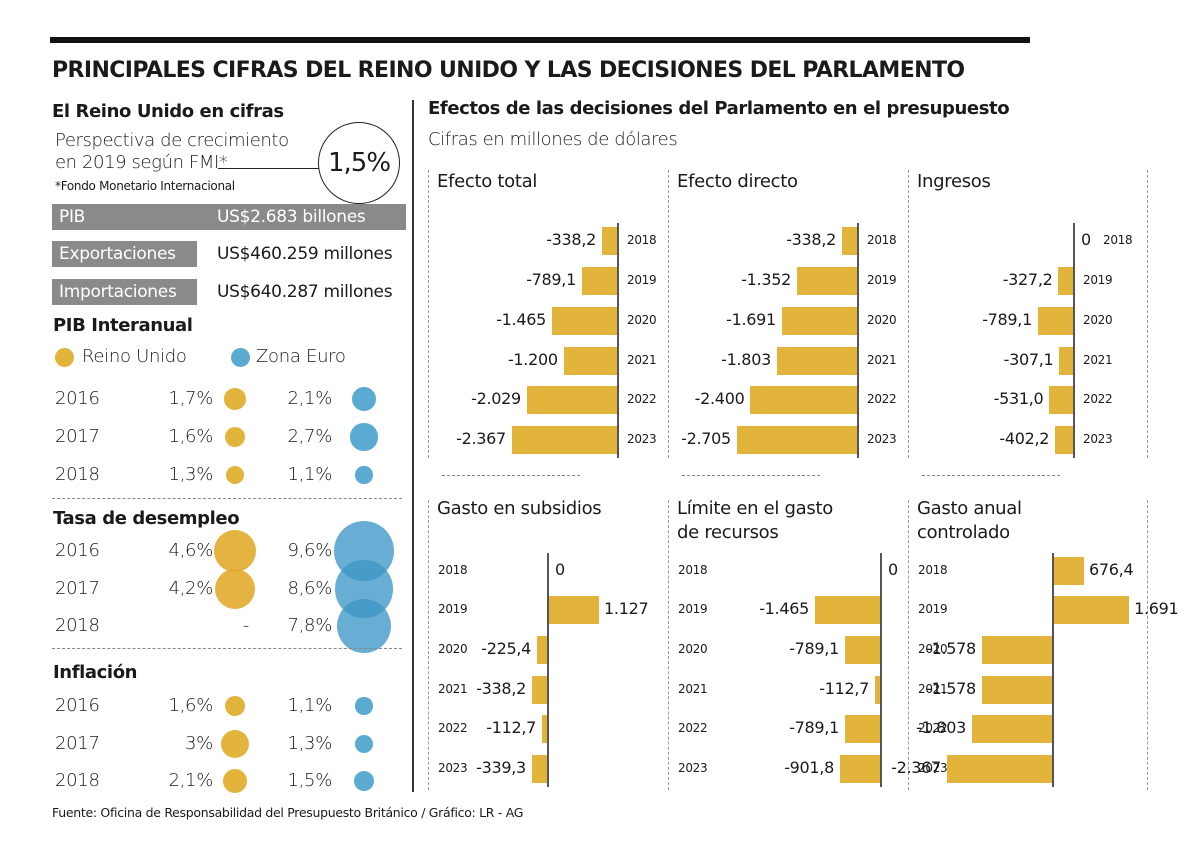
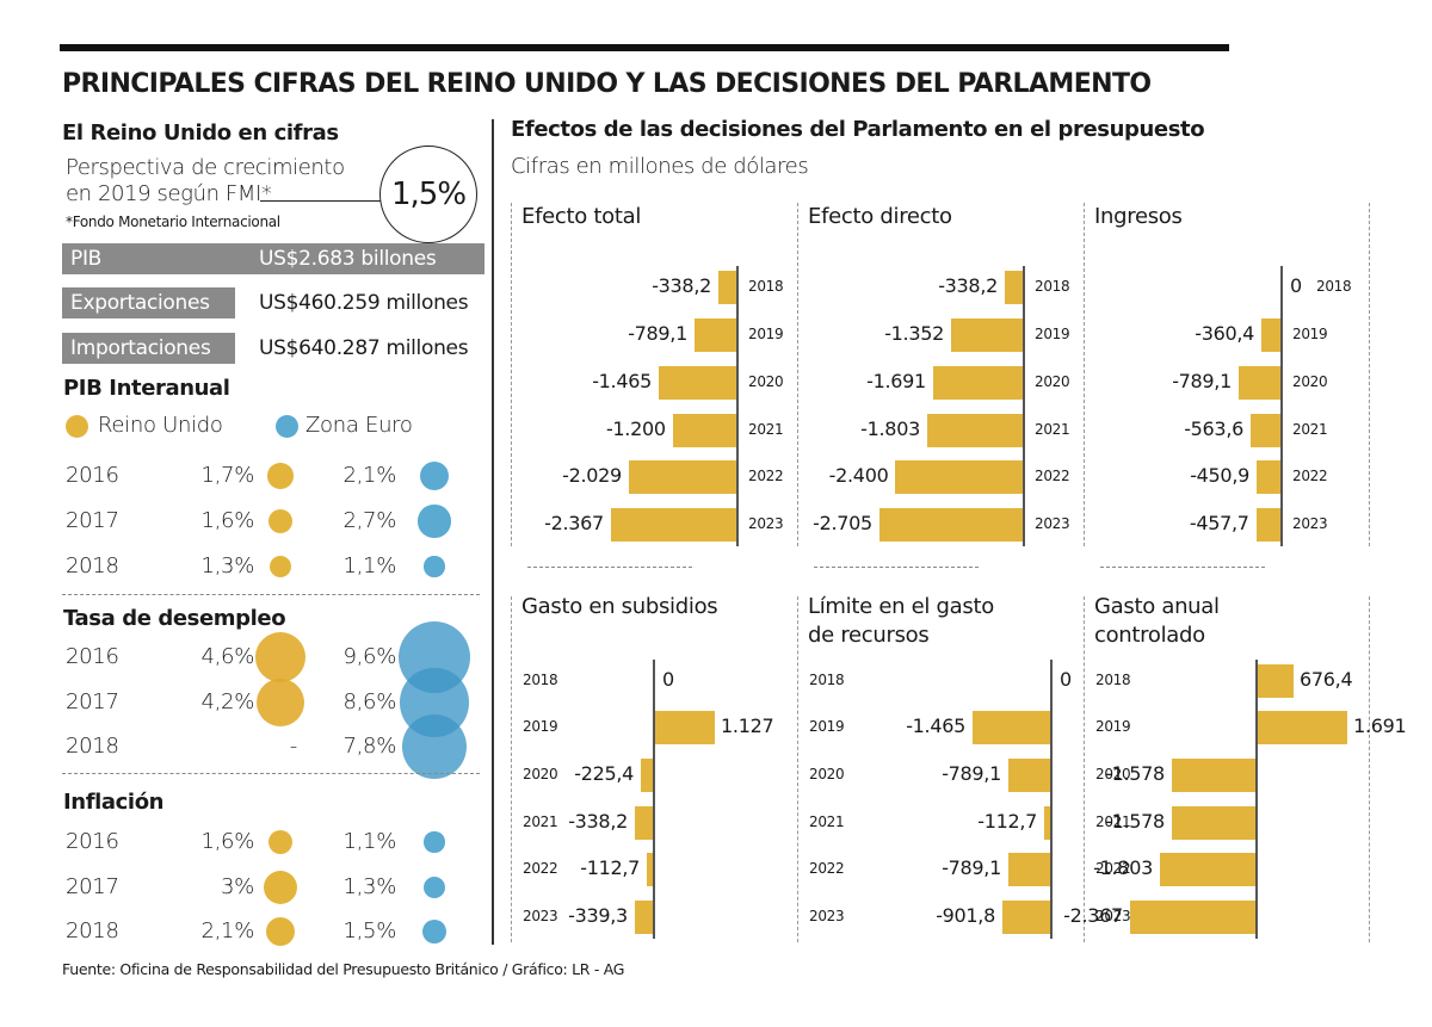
Ingresos/2019: -327,2 -> -360,4
Ingresos/2021: -307,1 -> -563,6
Ingresos/2022: -531,0 -> -450,9
Ingresos/2023: -402,2 -> -457,7
